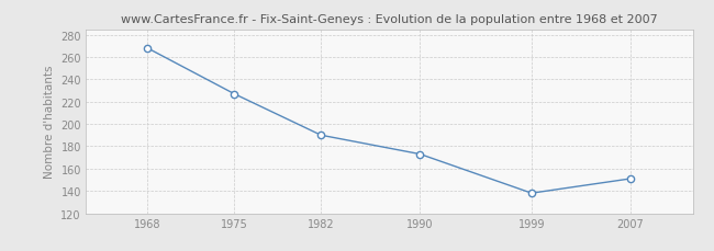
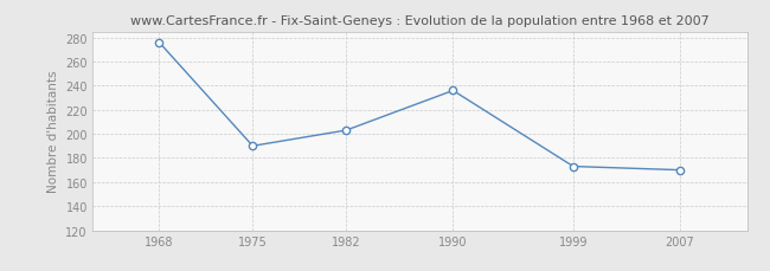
1968: 268 -> 276
1975: 227 -> 190
1982: 190 -> 203
1990: 173 -> 236
1999: 138 -> 173
2007: 151 -> 170
